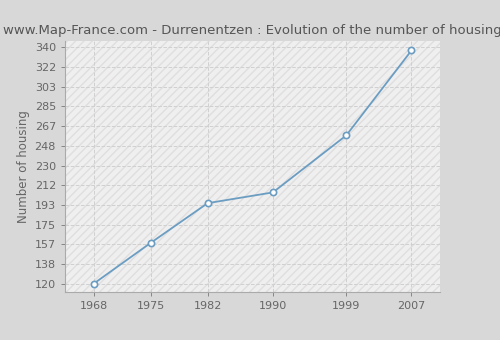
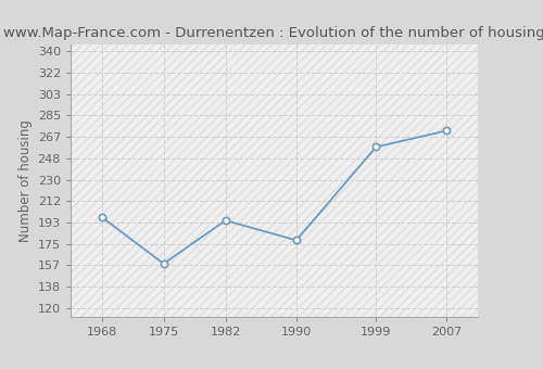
1968: 120 -> 198
1990: 205 -> 178
2007: 337 -> 272
